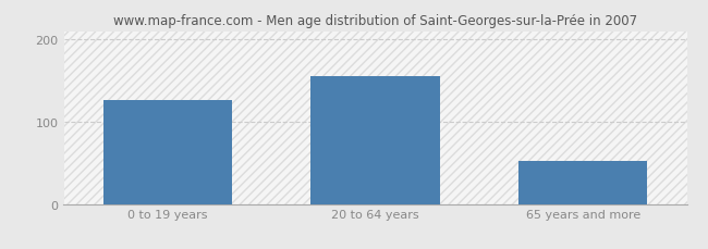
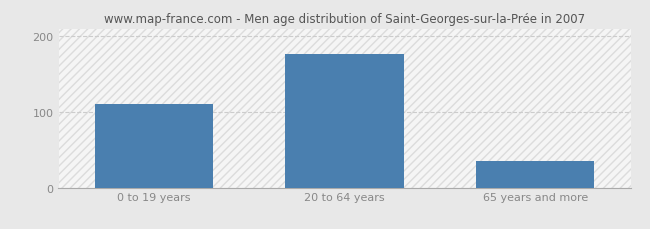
0 to 19 years: 126 -> 110
20 to 64 years: 156 -> 177
65 years and more: 52 -> 35
